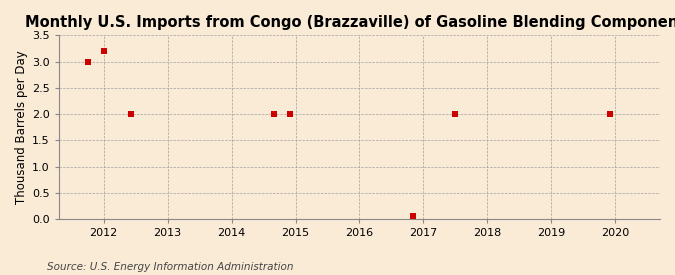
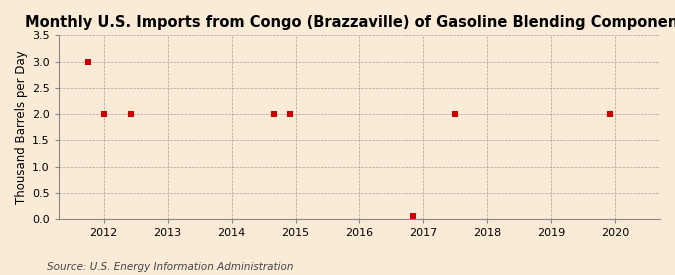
2012: 3.20 -> 2.00
